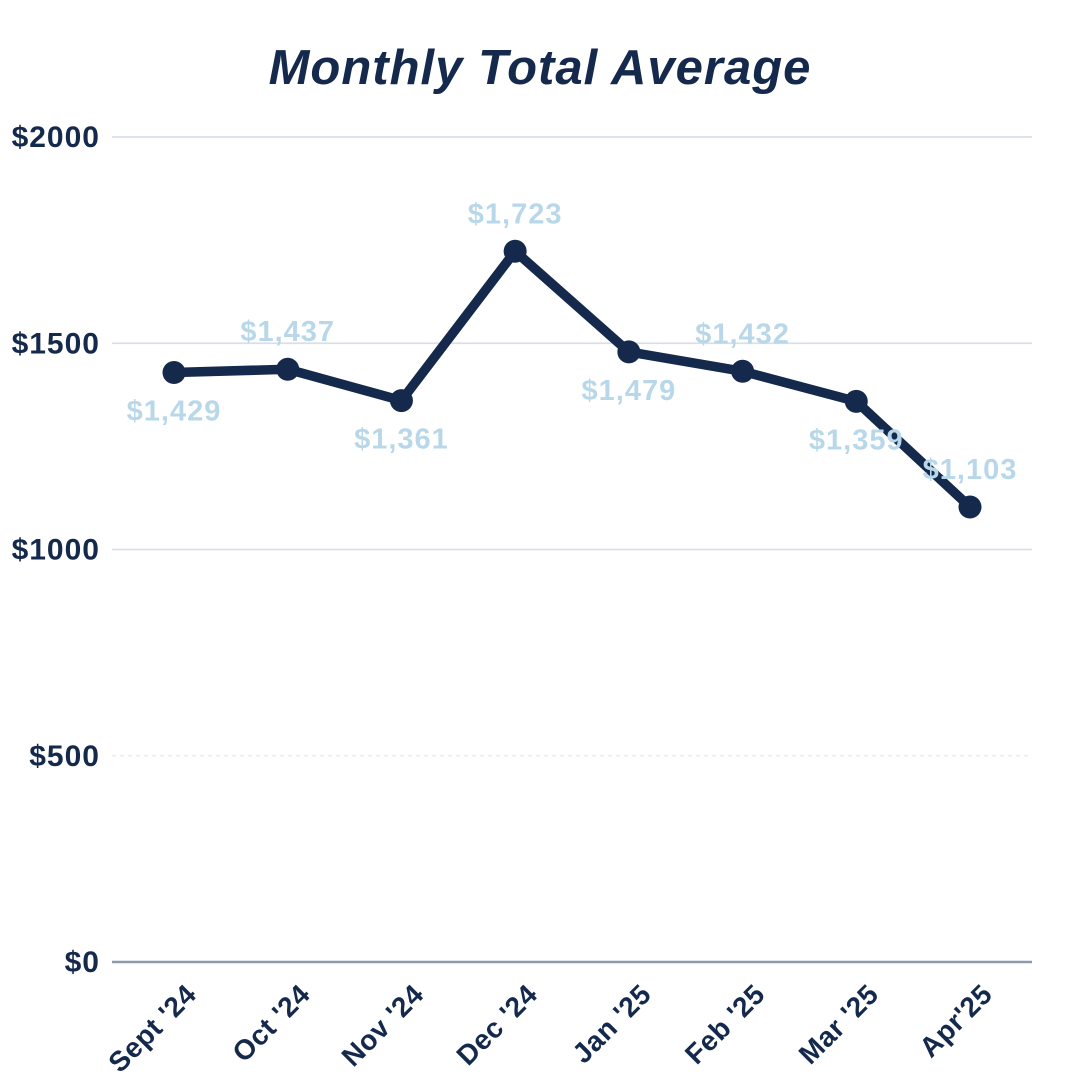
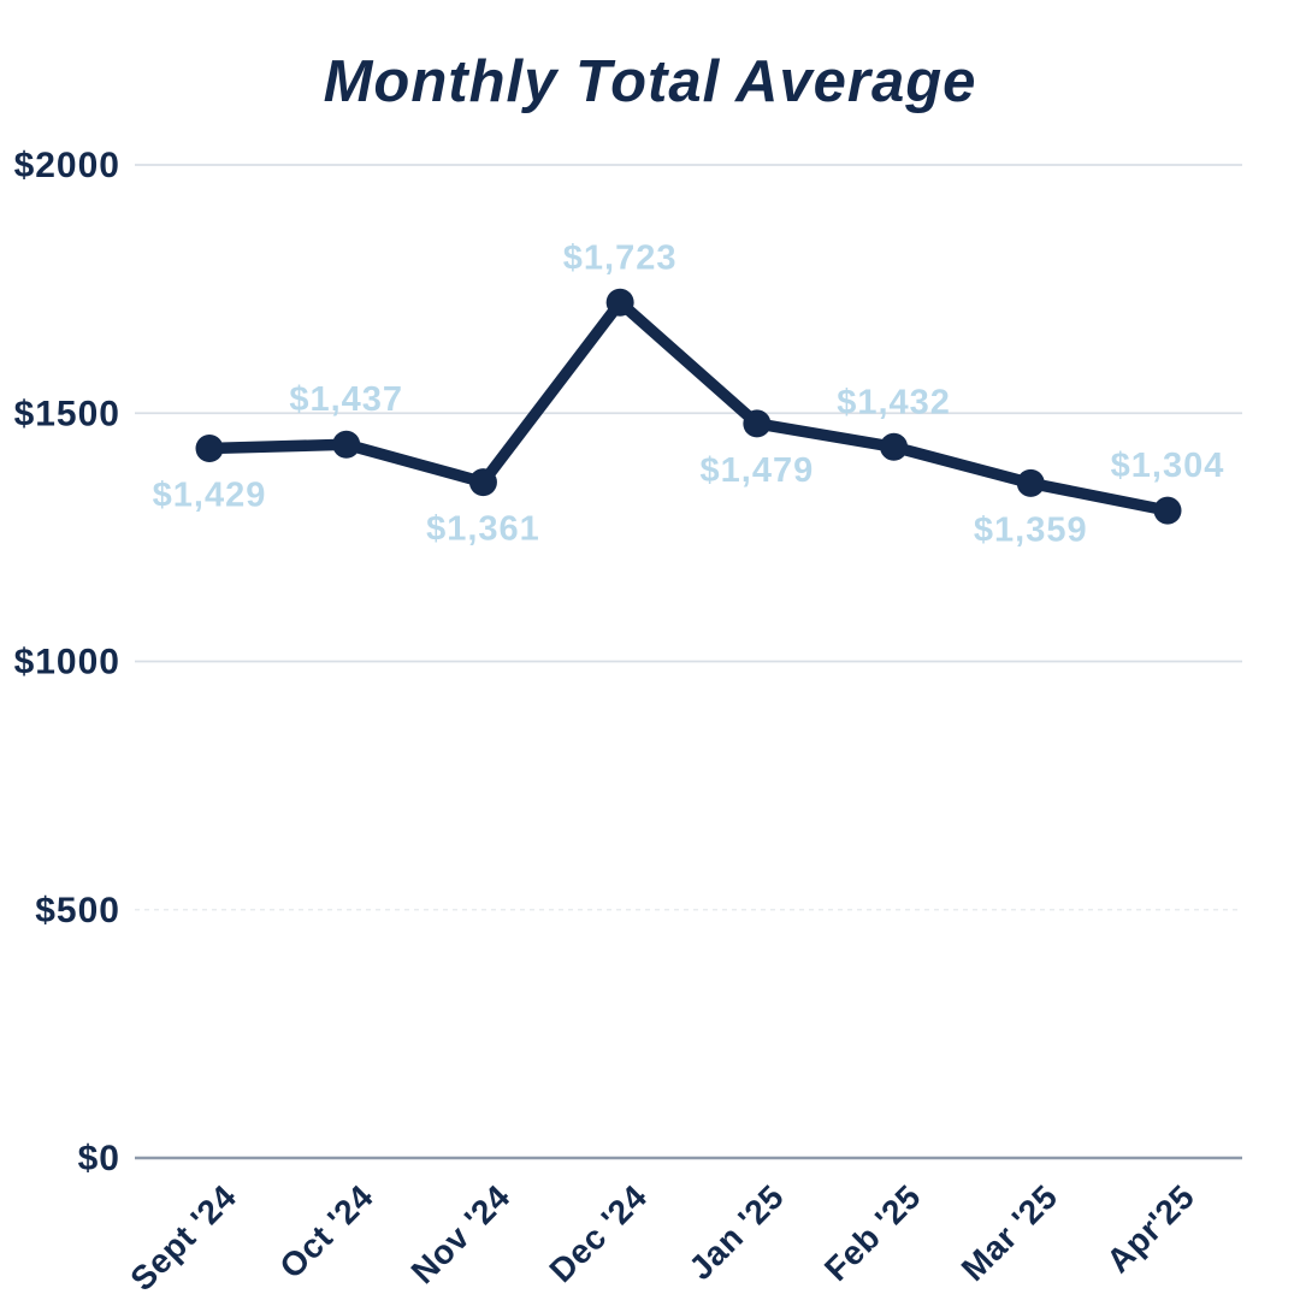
Apr'25: $1,103 -> $1,304
